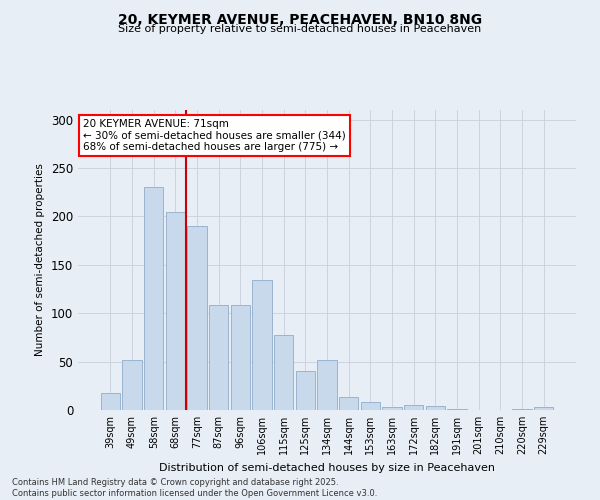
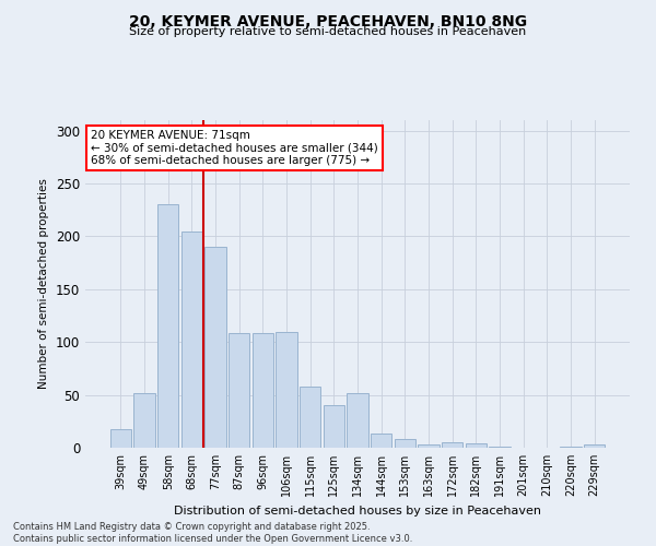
106sqm: 134 -> 110
115sqm: 78 -> 58
